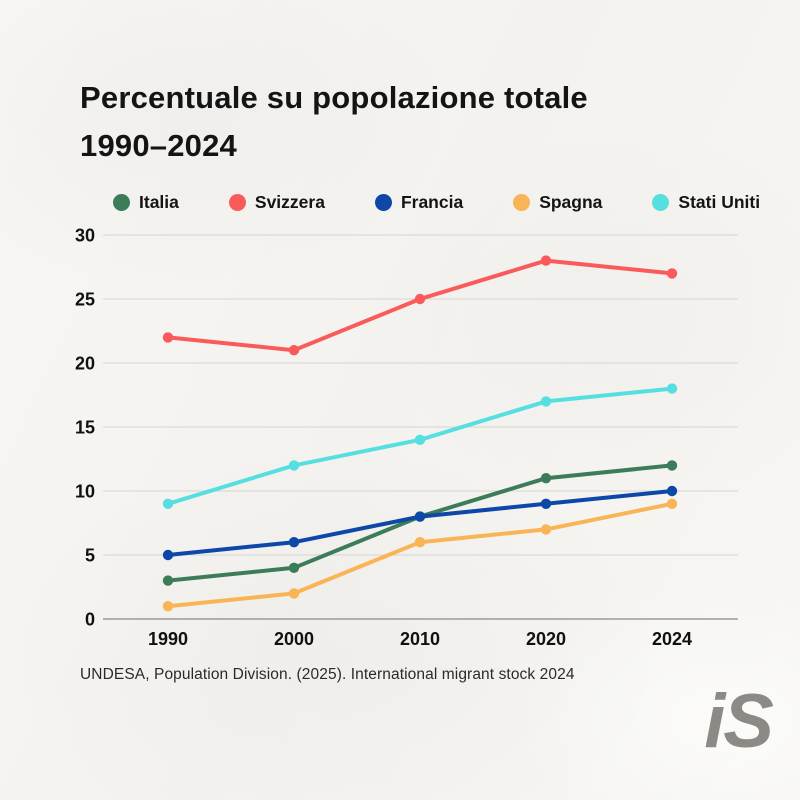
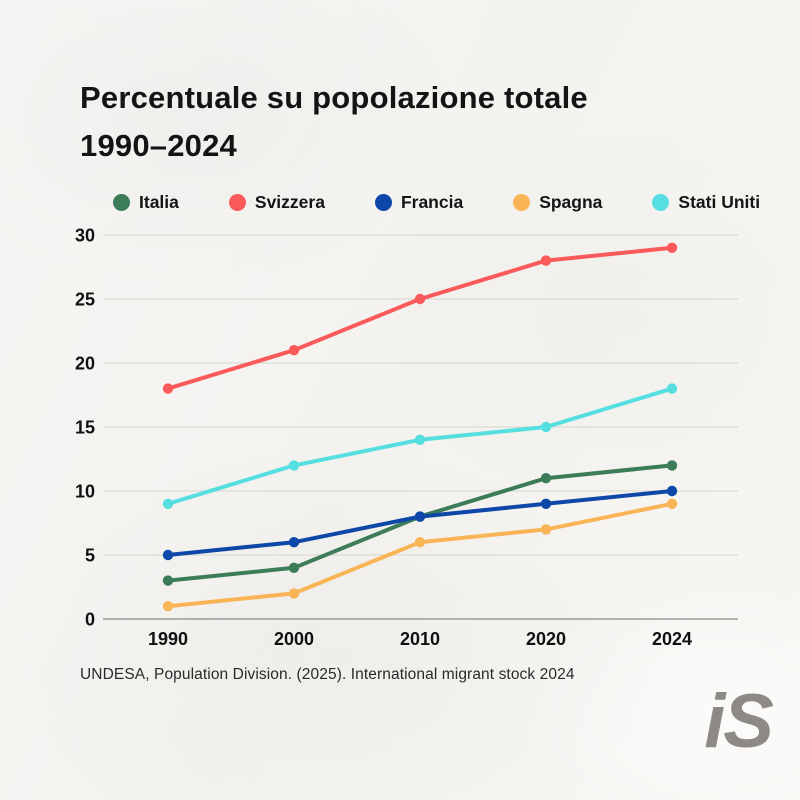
Svizzera/1990: 22 -> 18
Stati Uniti/2020: 17 -> 15
Svizzera/2024: 27 -> 29
